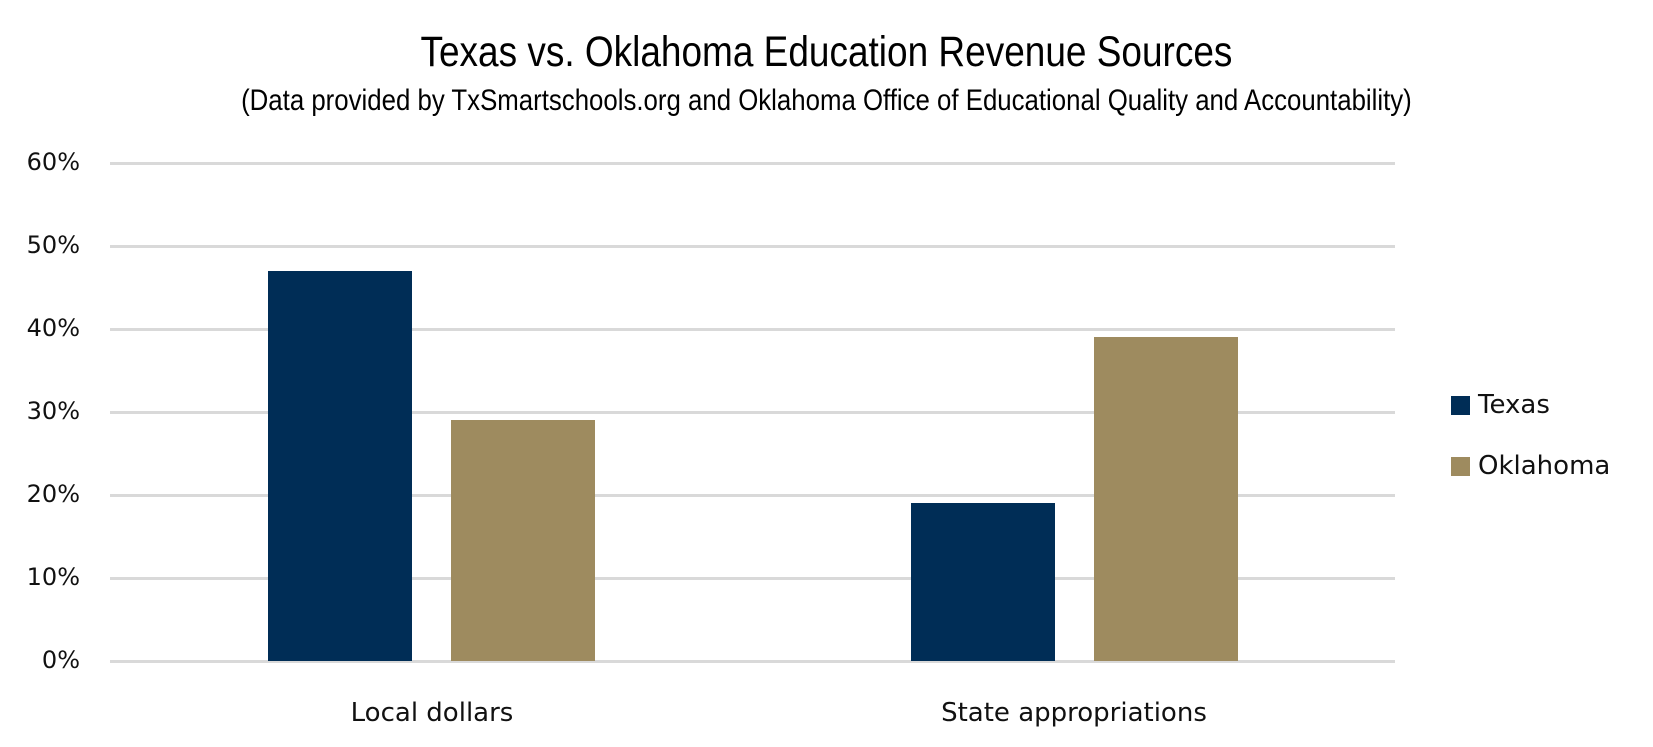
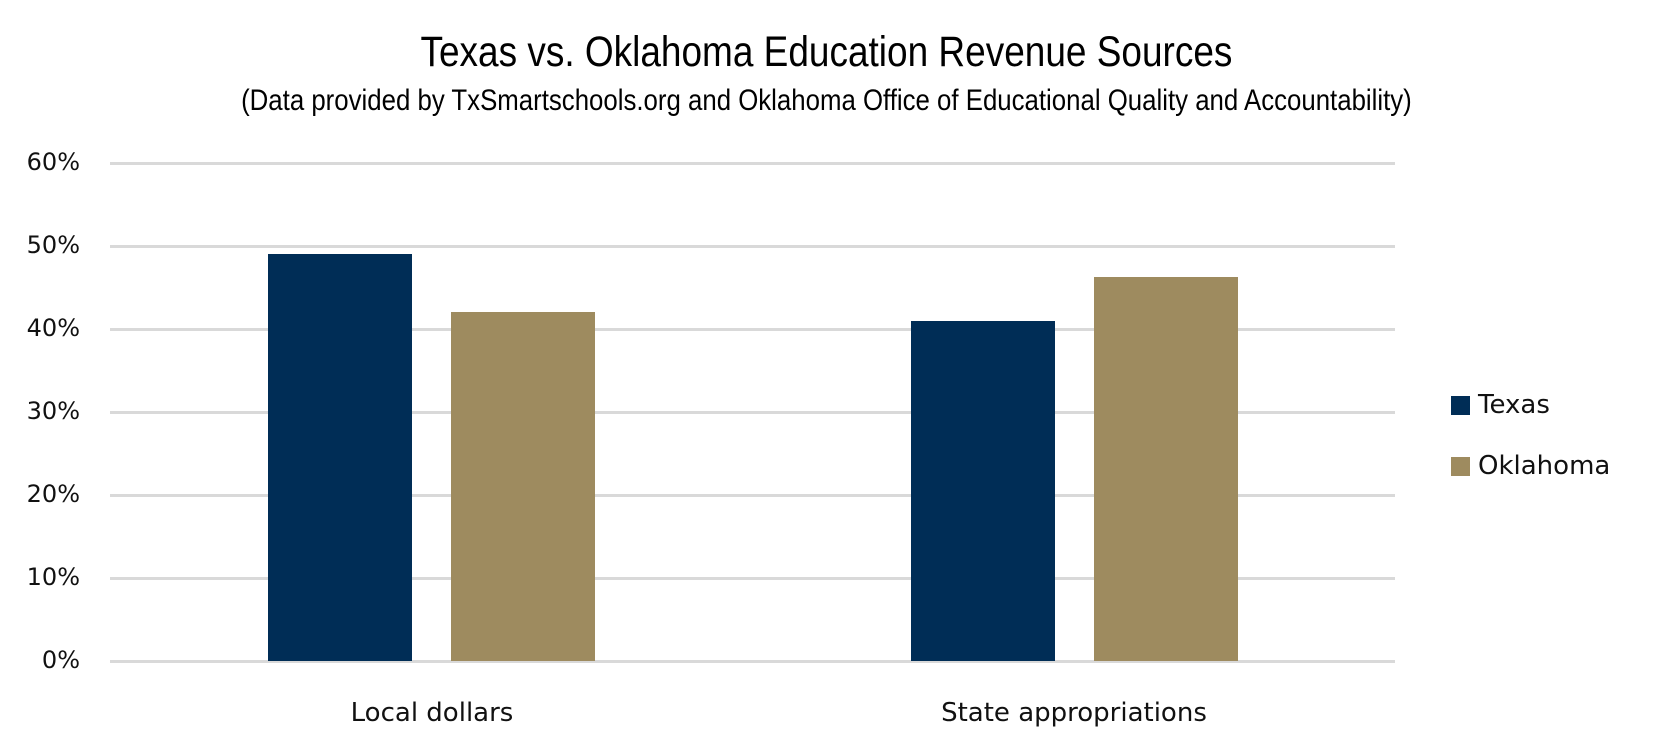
Texas/Local dollars: 47% -> 49%
Oklahoma/Local dollars: 29% -> 42%
Texas/State appropriations: 19% -> 41%
Oklahoma/State appropriations: 39% -> 46%
